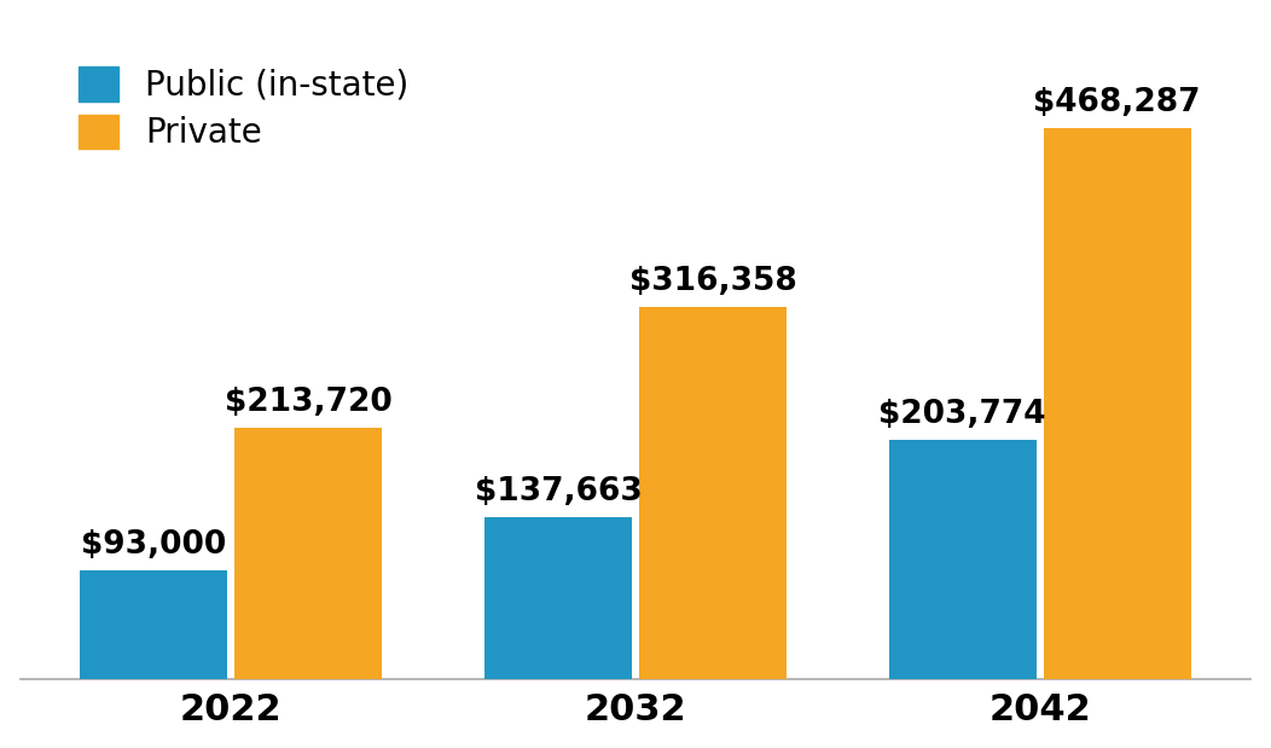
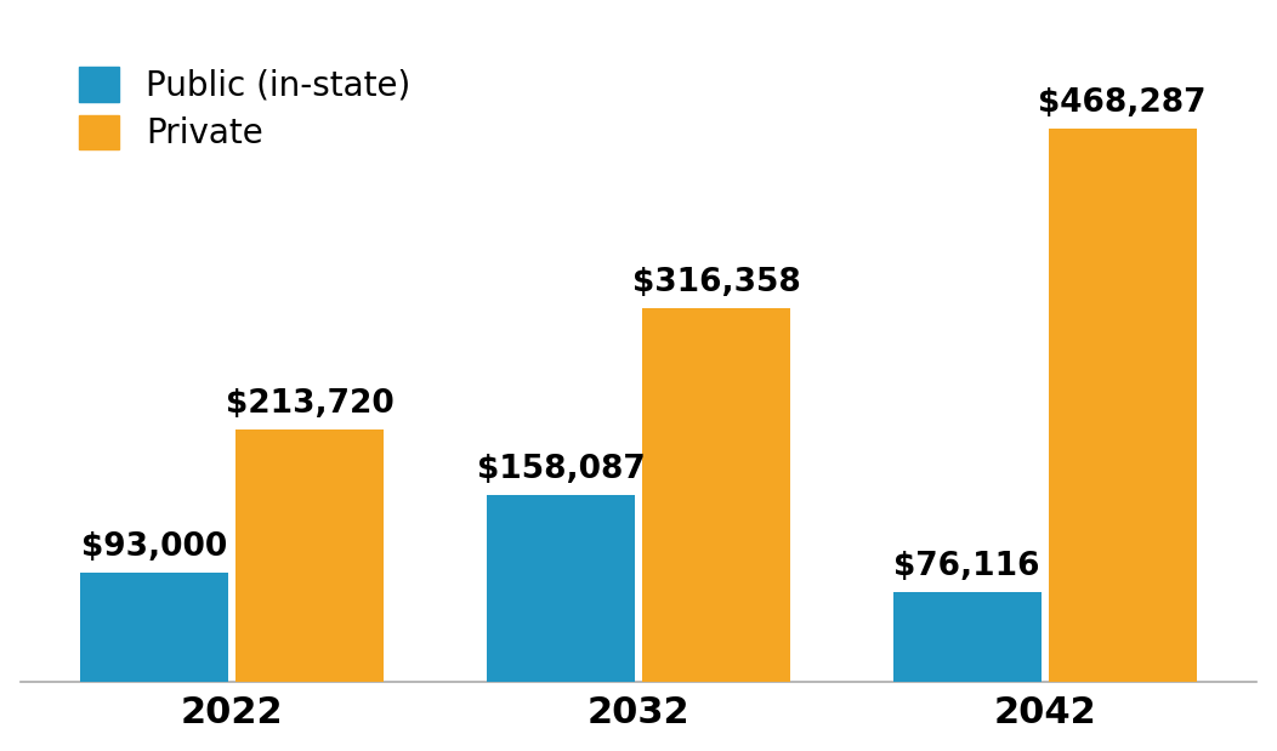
Public (in-state)/2032: $137,663 -> $158,087
Public (in-state)/2042: $203,774 -> $76,116
